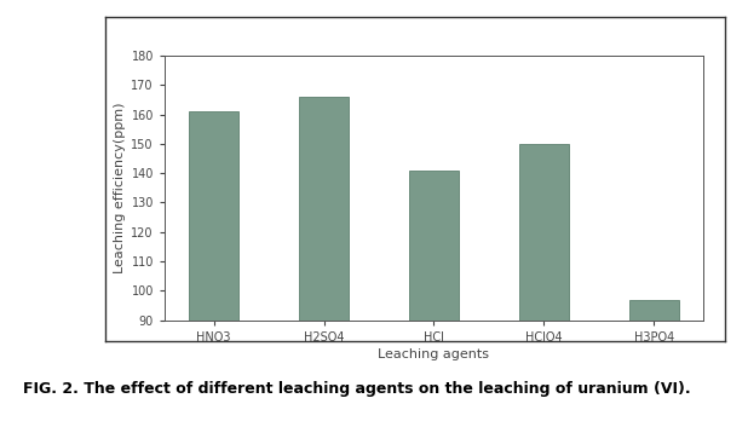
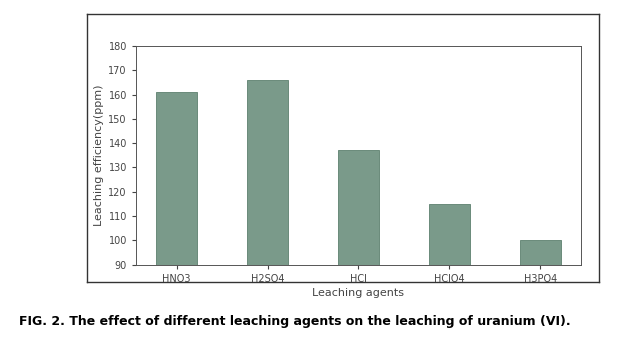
HCl: 141 -> 137
HClO4: 150 -> 115
H3PO4: 97 -> 100
